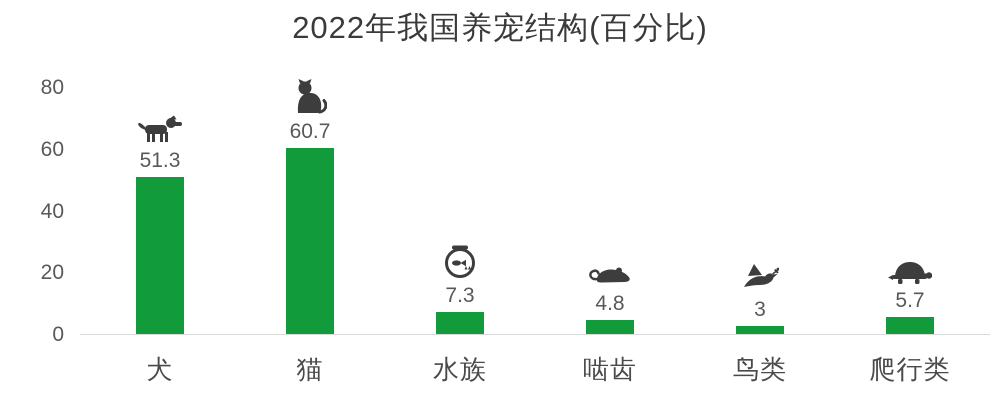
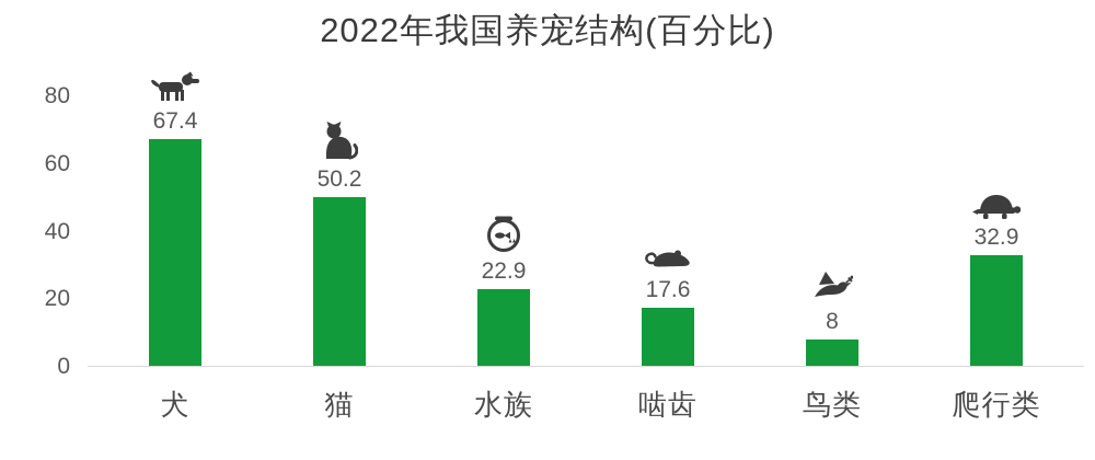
犬: 51.3 -> 67.4
猫: 60.7 -> 50.2
水族: 7.3 -> 22.9
啮齿: 4.8 -> 17.6
鸟类: 3 -> 8
爬行类: 5.7 -> 32.9
